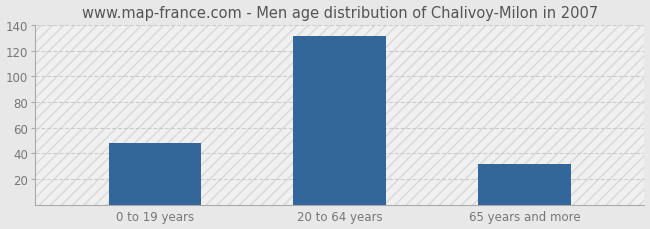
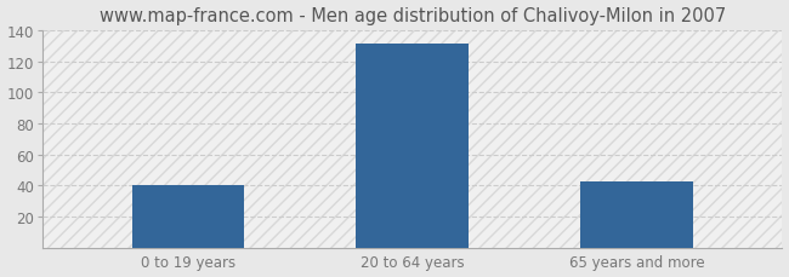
0 to 19 years: 48 -> 40
65 years and more: 32 -> 43
